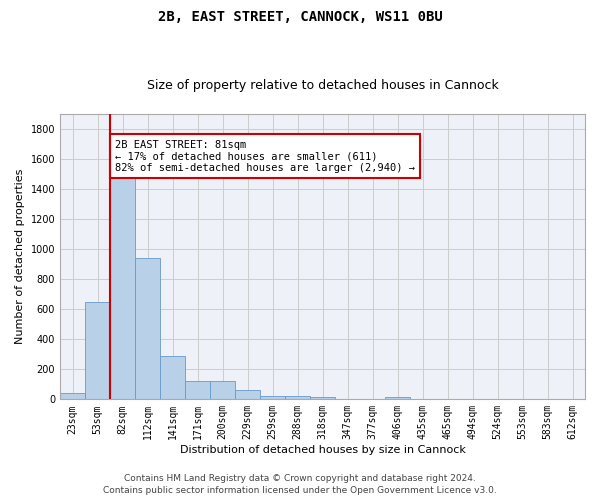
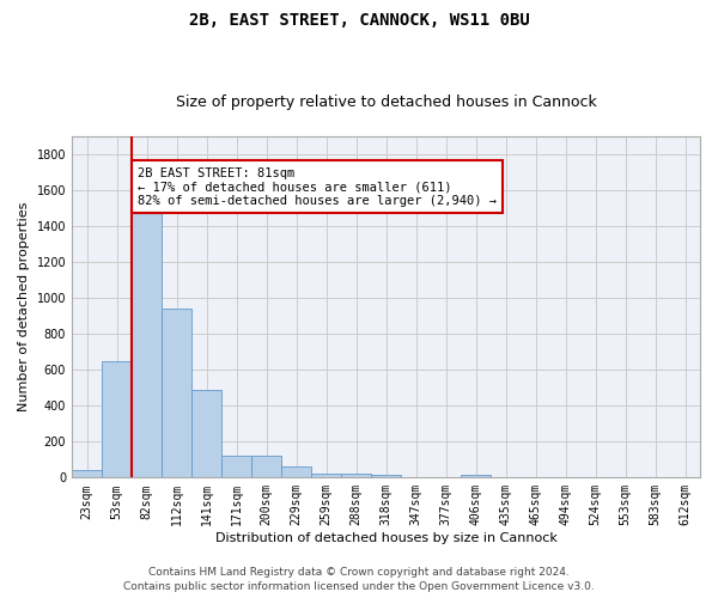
141sqm: 290 -> 490
